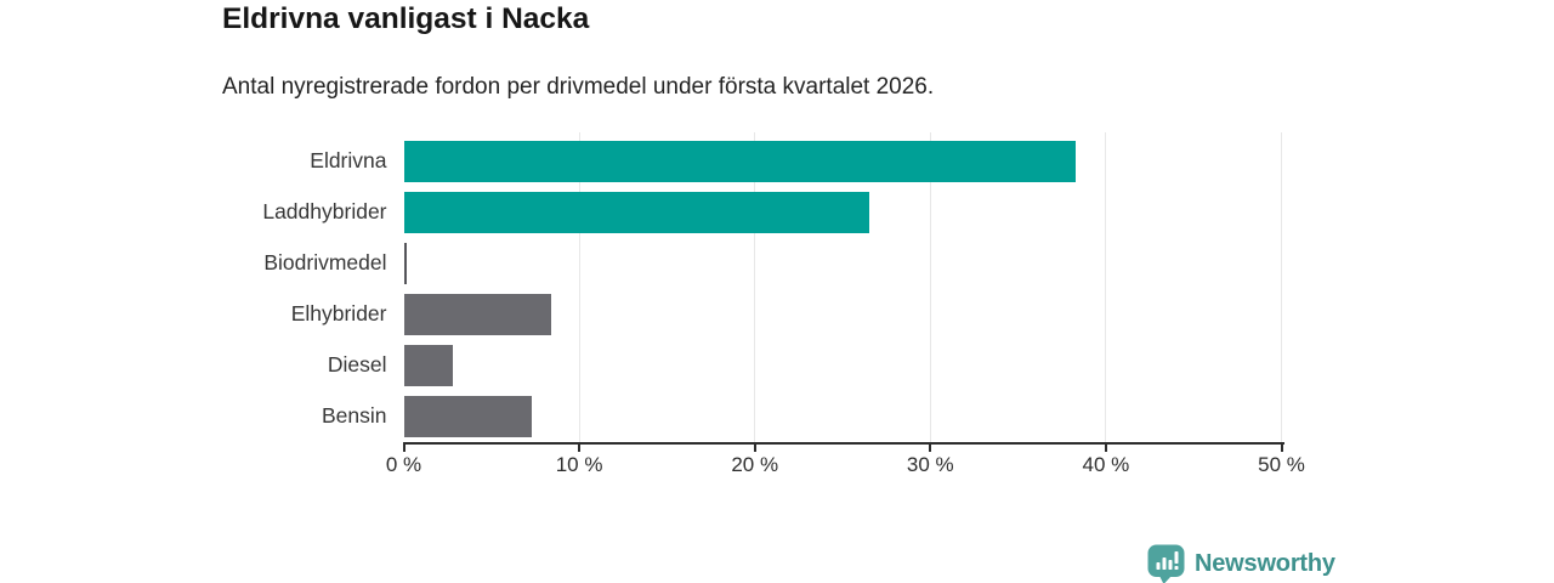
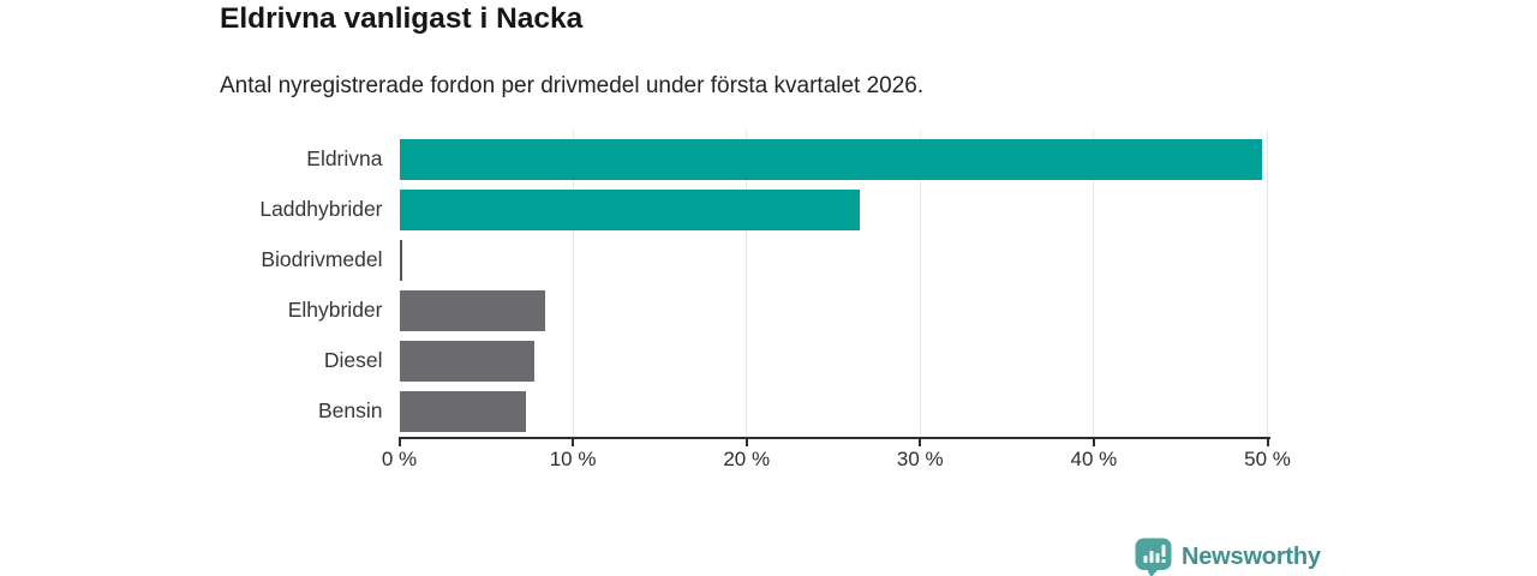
Eldrivna: 38.3% -> 49.7%
Diesel: 2.8% -> 7.8%
